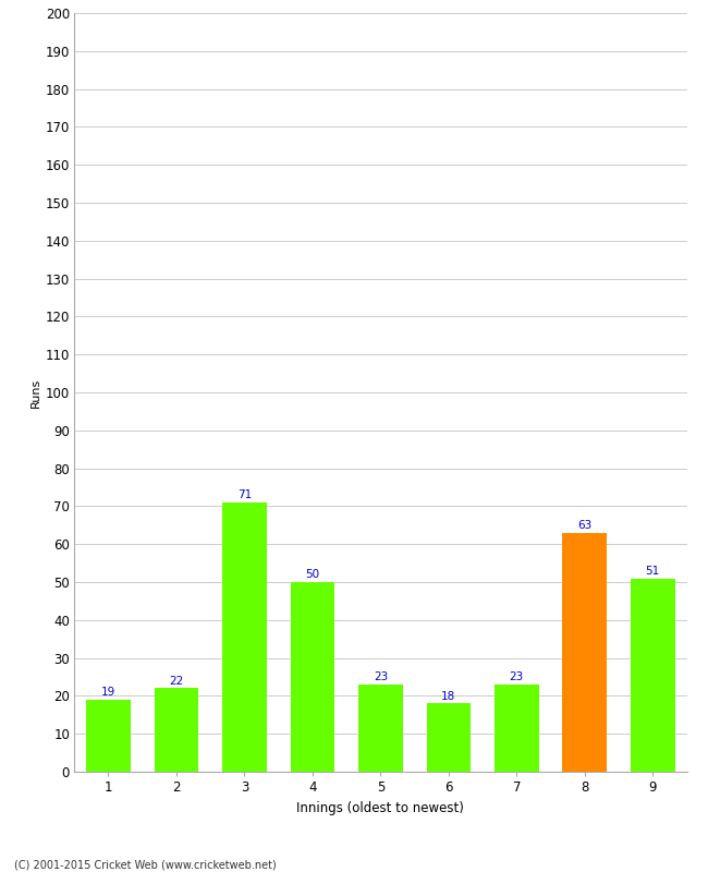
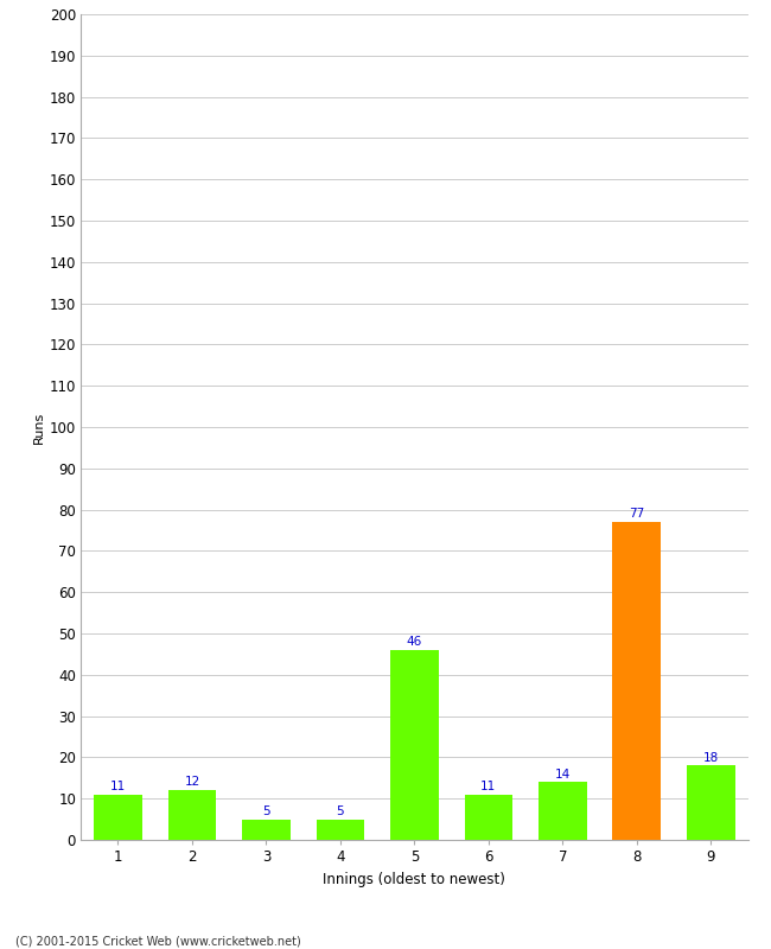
1: 19 -> 11
2: 22 -> 12
3: 71 -> 5
4: 50 -> 5
5: 23 -> 46
6: 18 -> 11
7: 23 -> 14
8: 63 -> 77
9: 51 -> 18
